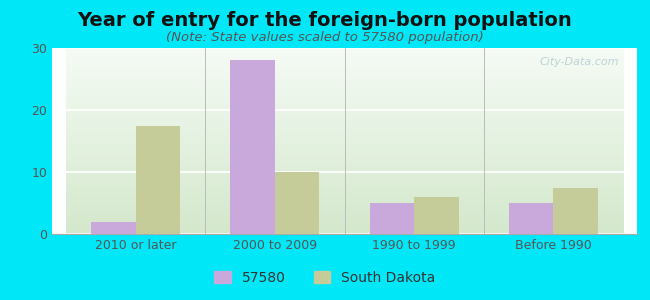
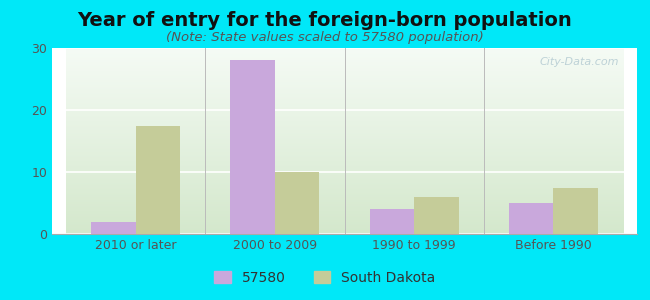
57580/1990 to 1999: 5 -> 4
